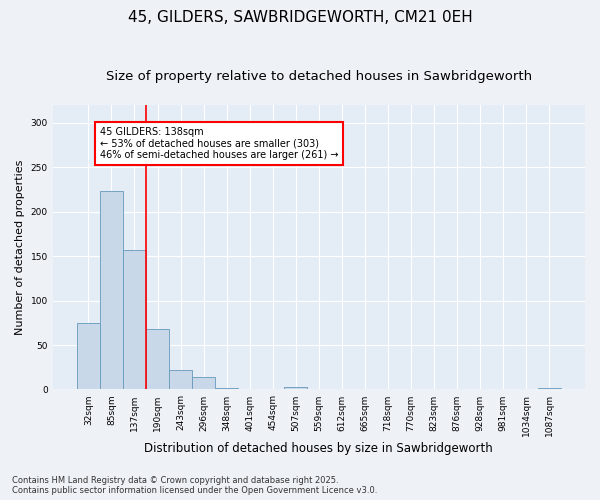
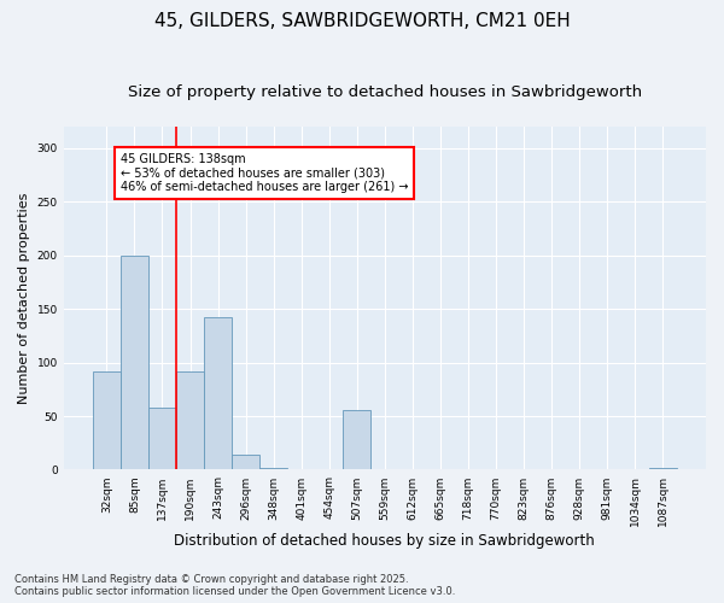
32sqm: 75 -> 92
85sqm: 223 -> 200
137sqm: 157 -> 58
190sqm: 68 -> 92
243sqm: 22 -> 142
507sqm: 3 -> 56
